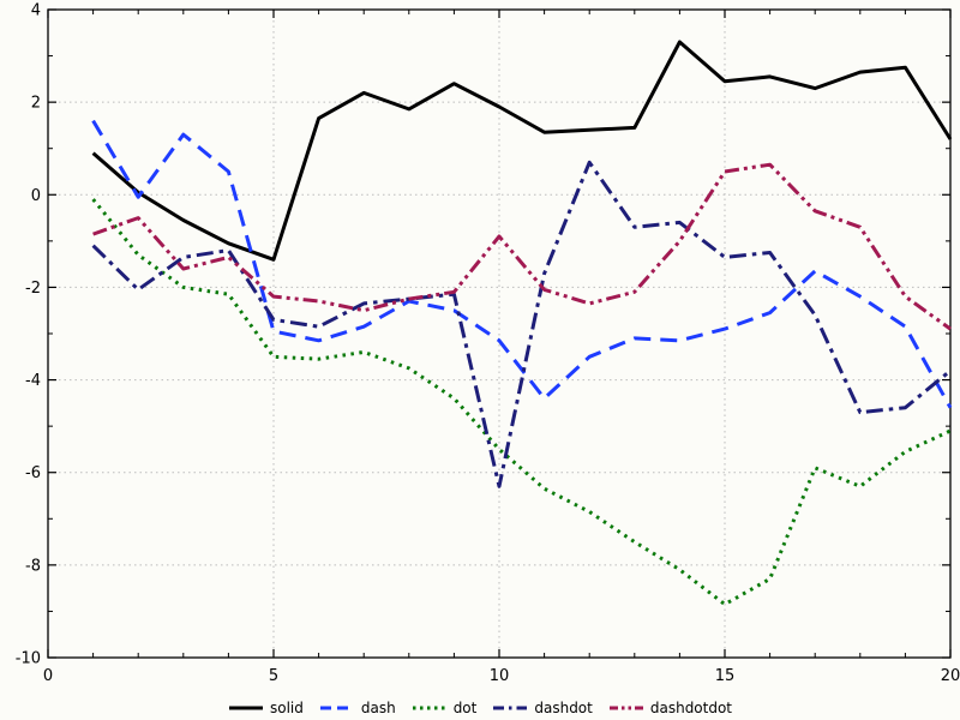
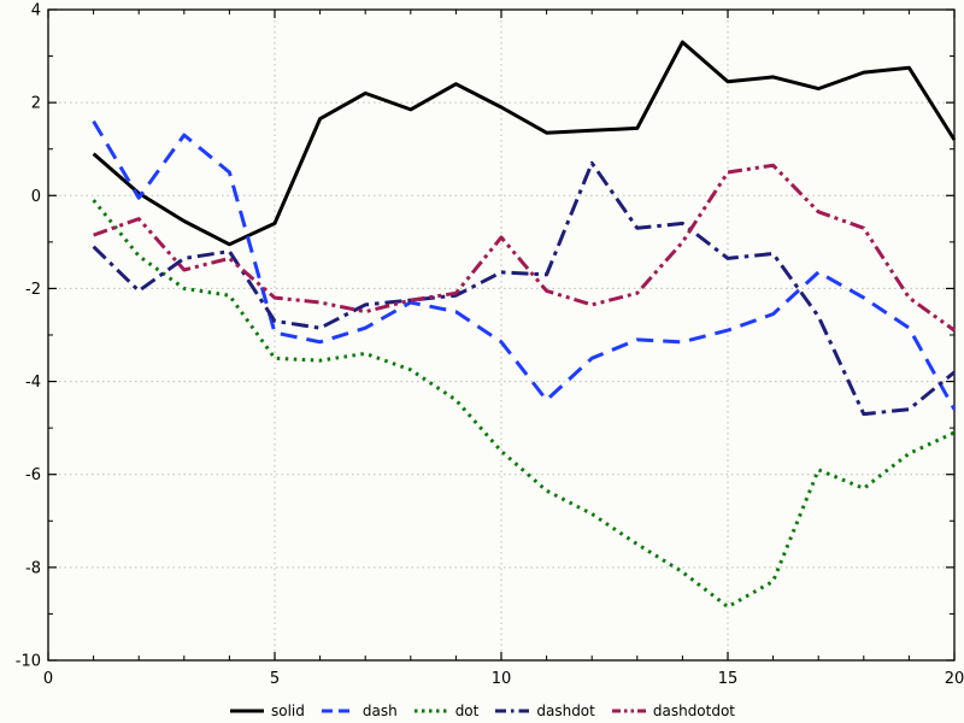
solid/5: -1.4 -> -0.6
dashdot/10: -6.3 -> -1.6
